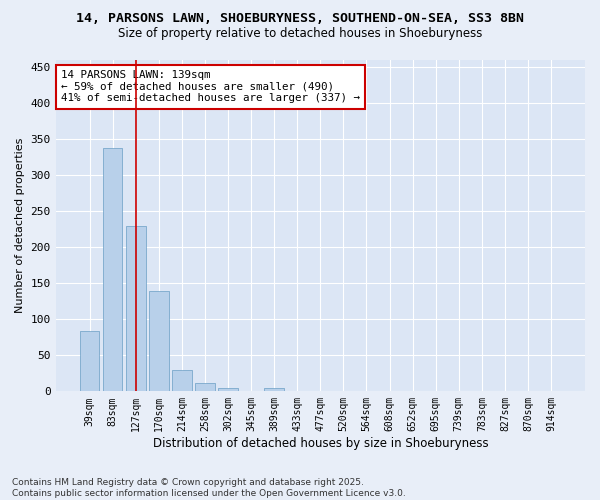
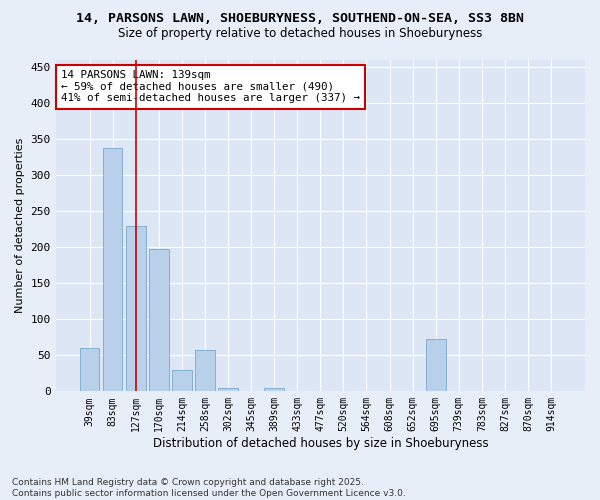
39sqm: 84 -> 60
170sqm: 139 -> 198
258sqm: 11 -> 58
695sqm: 1 -> 72
